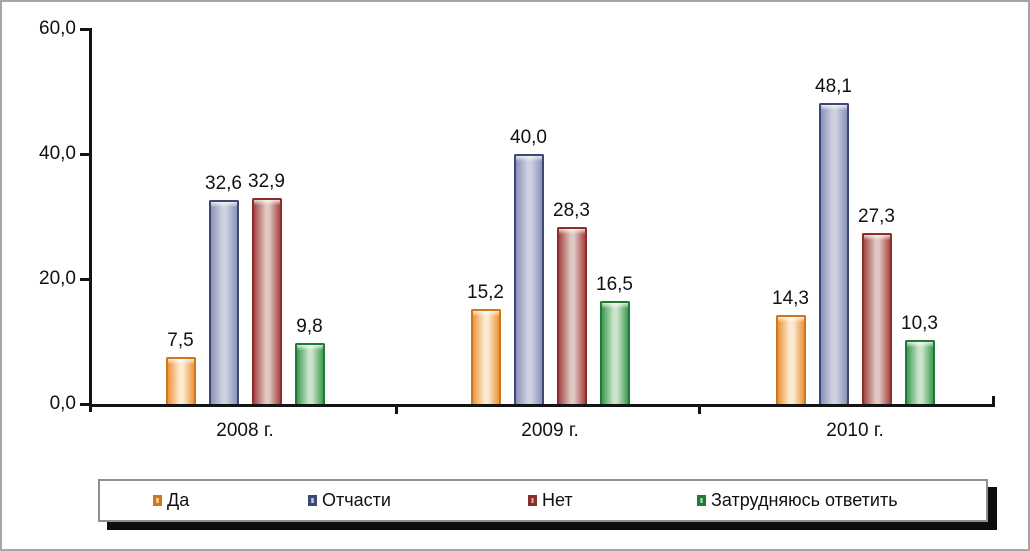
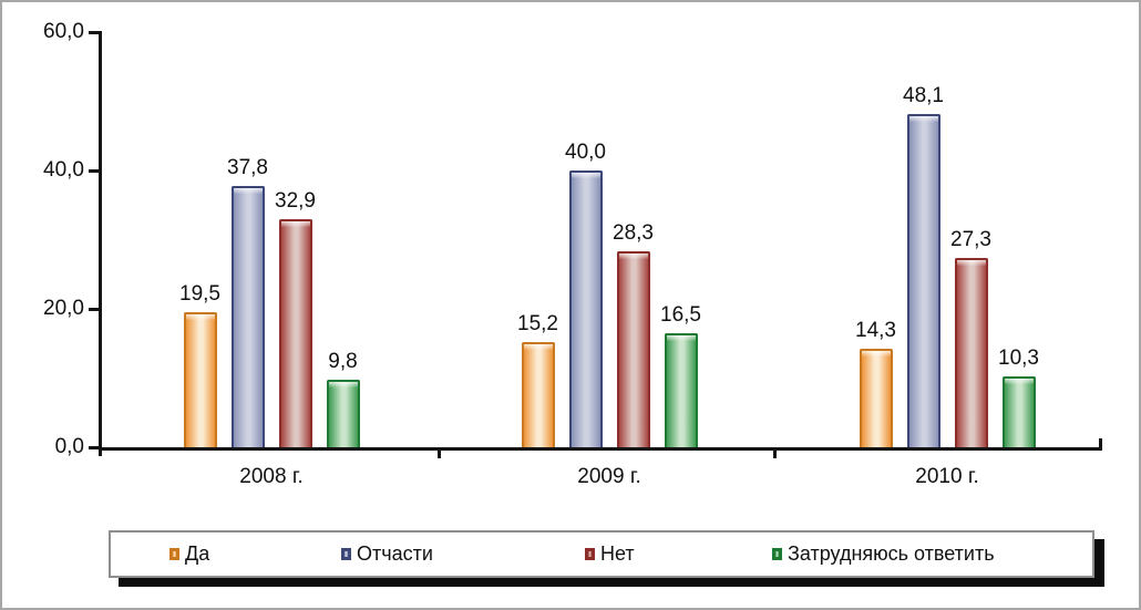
Да/2008 г.: 7,5 -> 19,5
Отчасти/2008 г.: 32,6 -> 37,8
